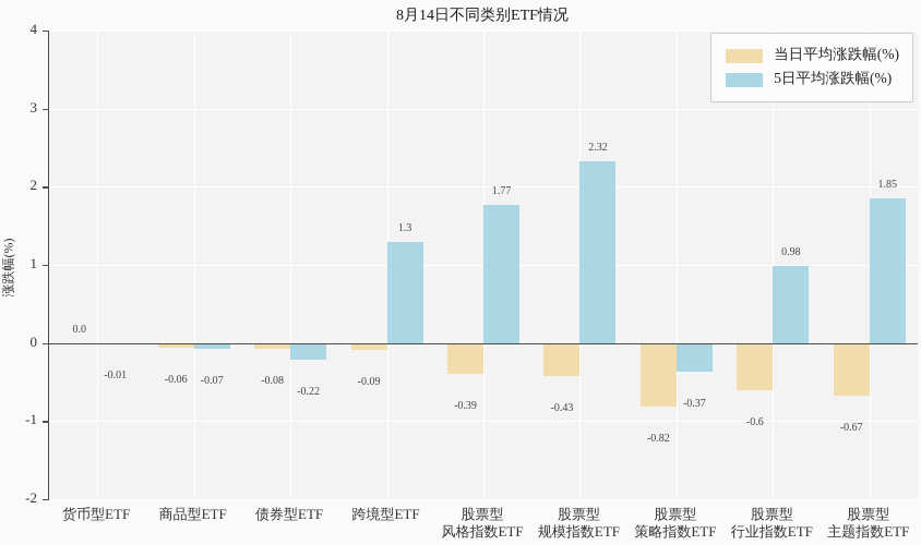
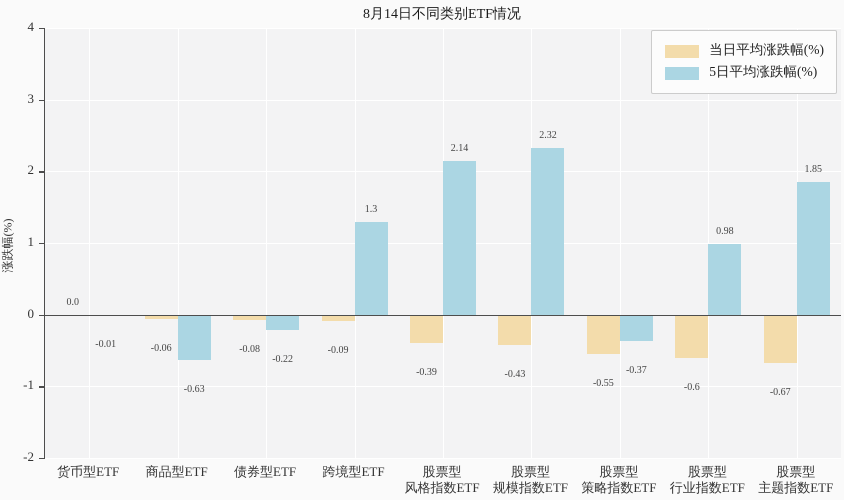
5日平均涨跌幅(%)/商品型ETF: -0.07 -> -0.63
5日平均涨跌幅(%)/股票型 风格指数ETF: 1.77 -> 2.14
当日平均涨跌幅(%)/股票型 策略指数ETF: -0.82 -> -0.55
